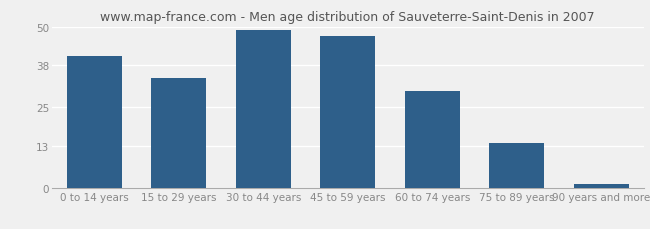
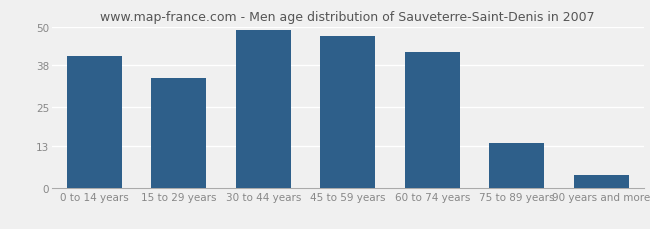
60 to 74 years: 30 -> 42
90 years and more: 1 -> 4
